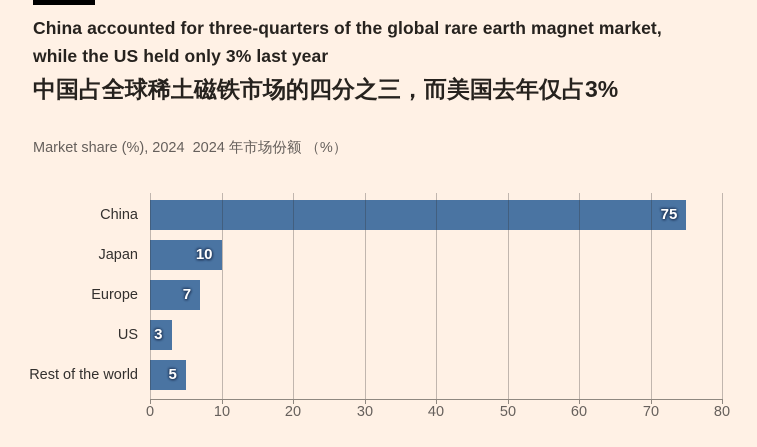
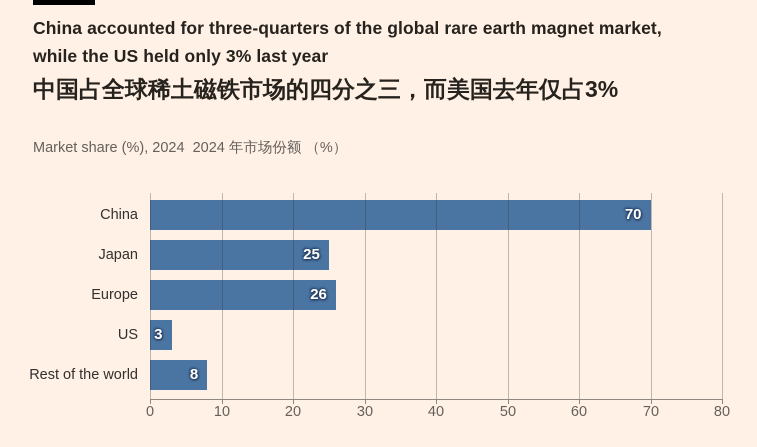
China: 75 -> 70
Japan: 10 -> 25
Europe: 7 -> 26
Rest of the world: 5 -> 8
